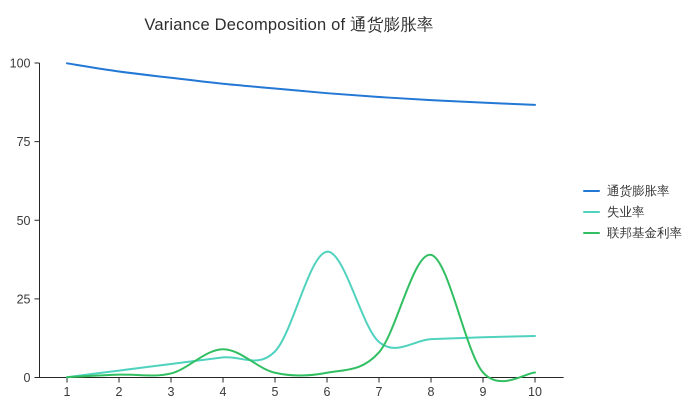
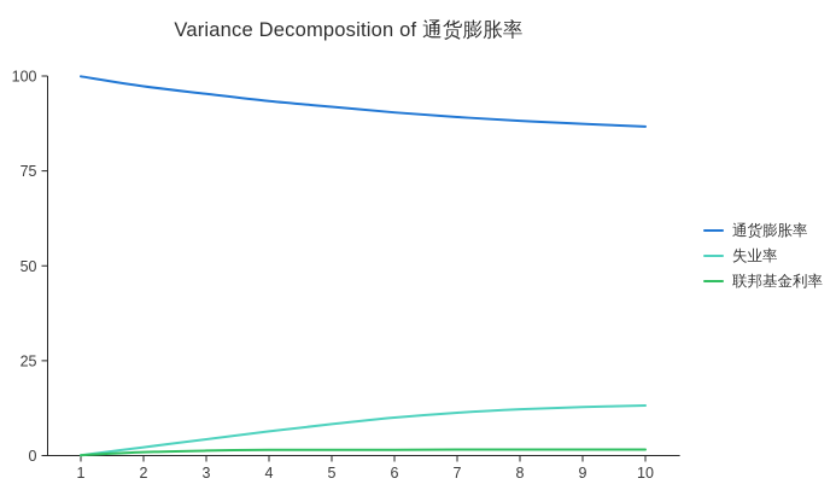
联邦基金利率/4: 9 -> 2
失业率/6: 40 -> 10
联邦基金利率/7: 8 -> 2
联邦基金利率/8: 39 -> 2
